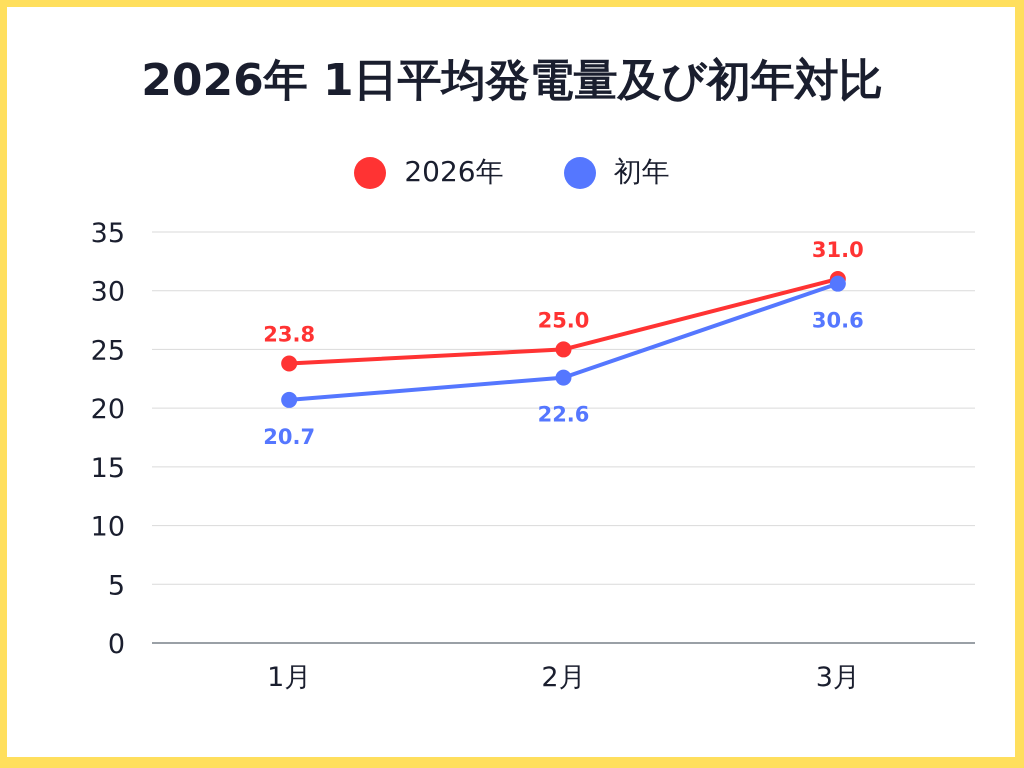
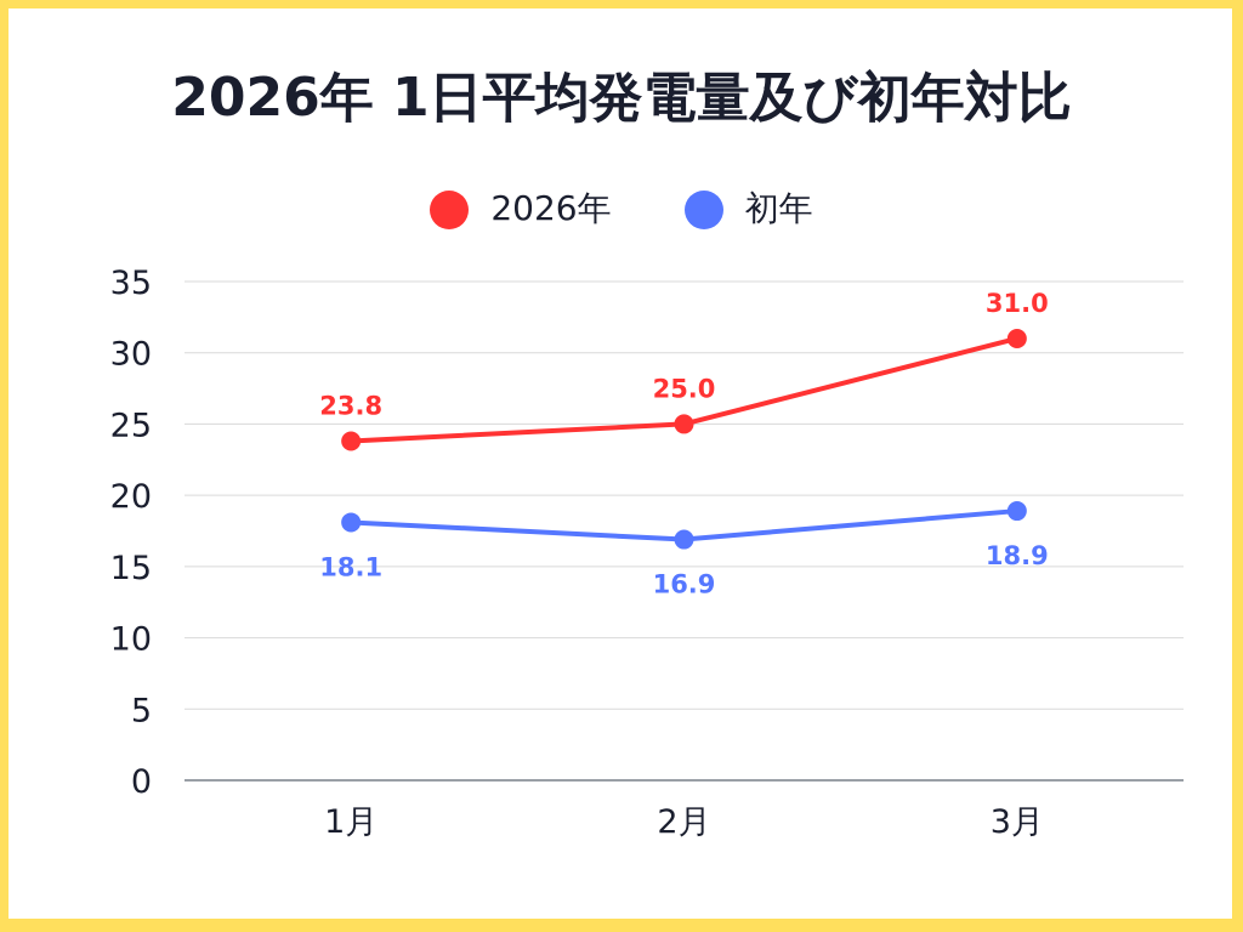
初年/1月: 20.7 -> 18.1
初年/2月: 22.6 -> 16.9
初年/3月: 30.6 -> 18.9
